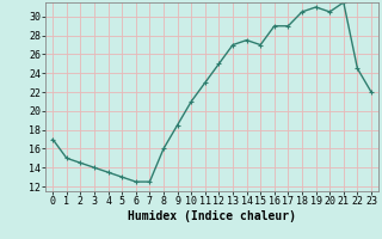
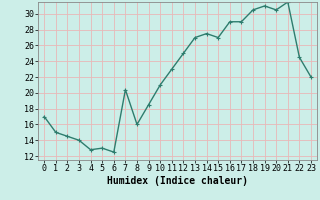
4: 13.5 -> 12.8
7: 12.5 -> 20.4
